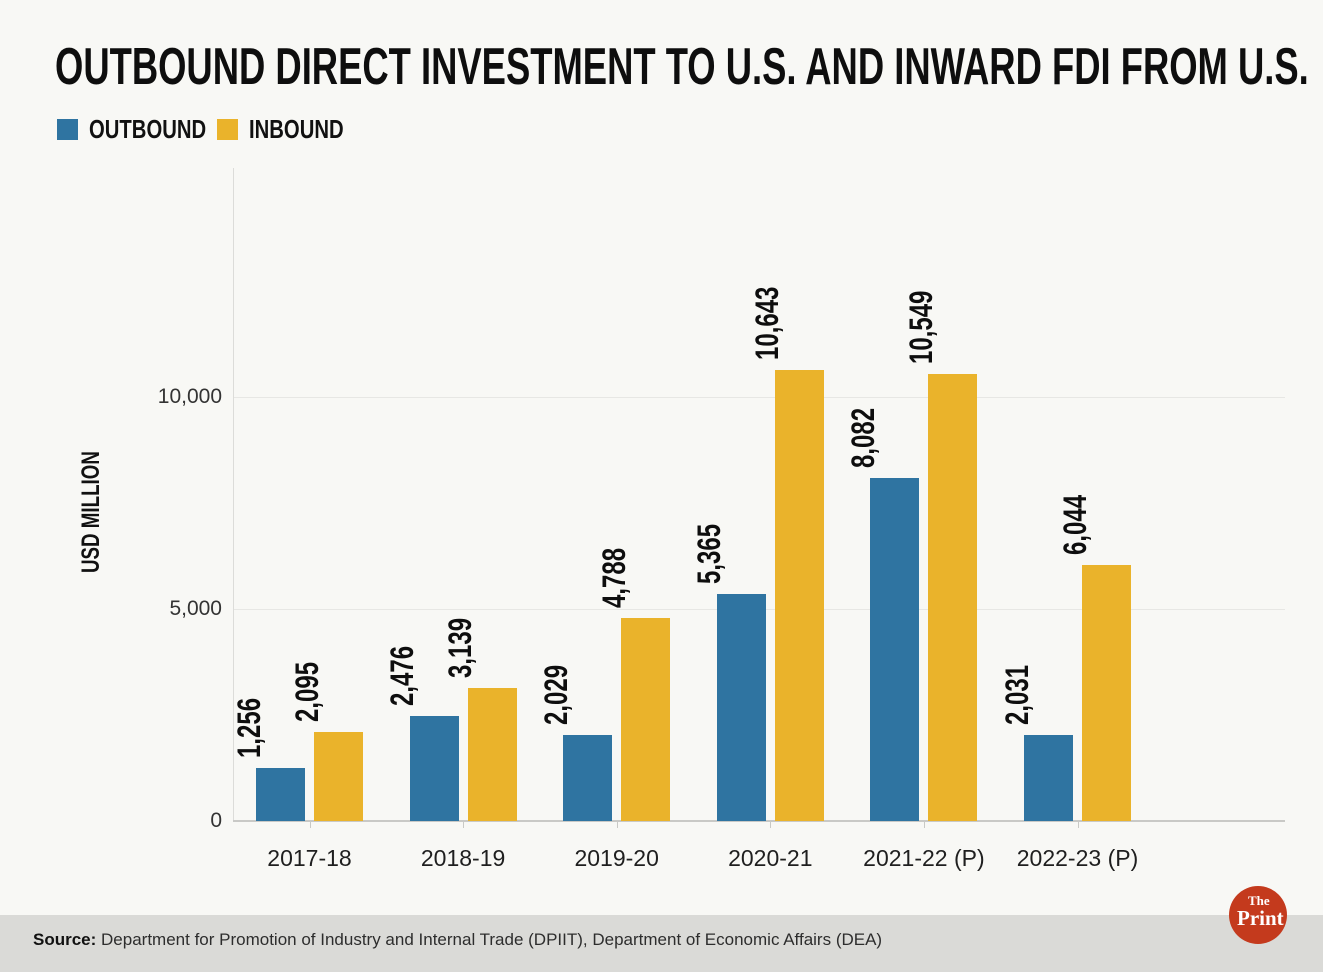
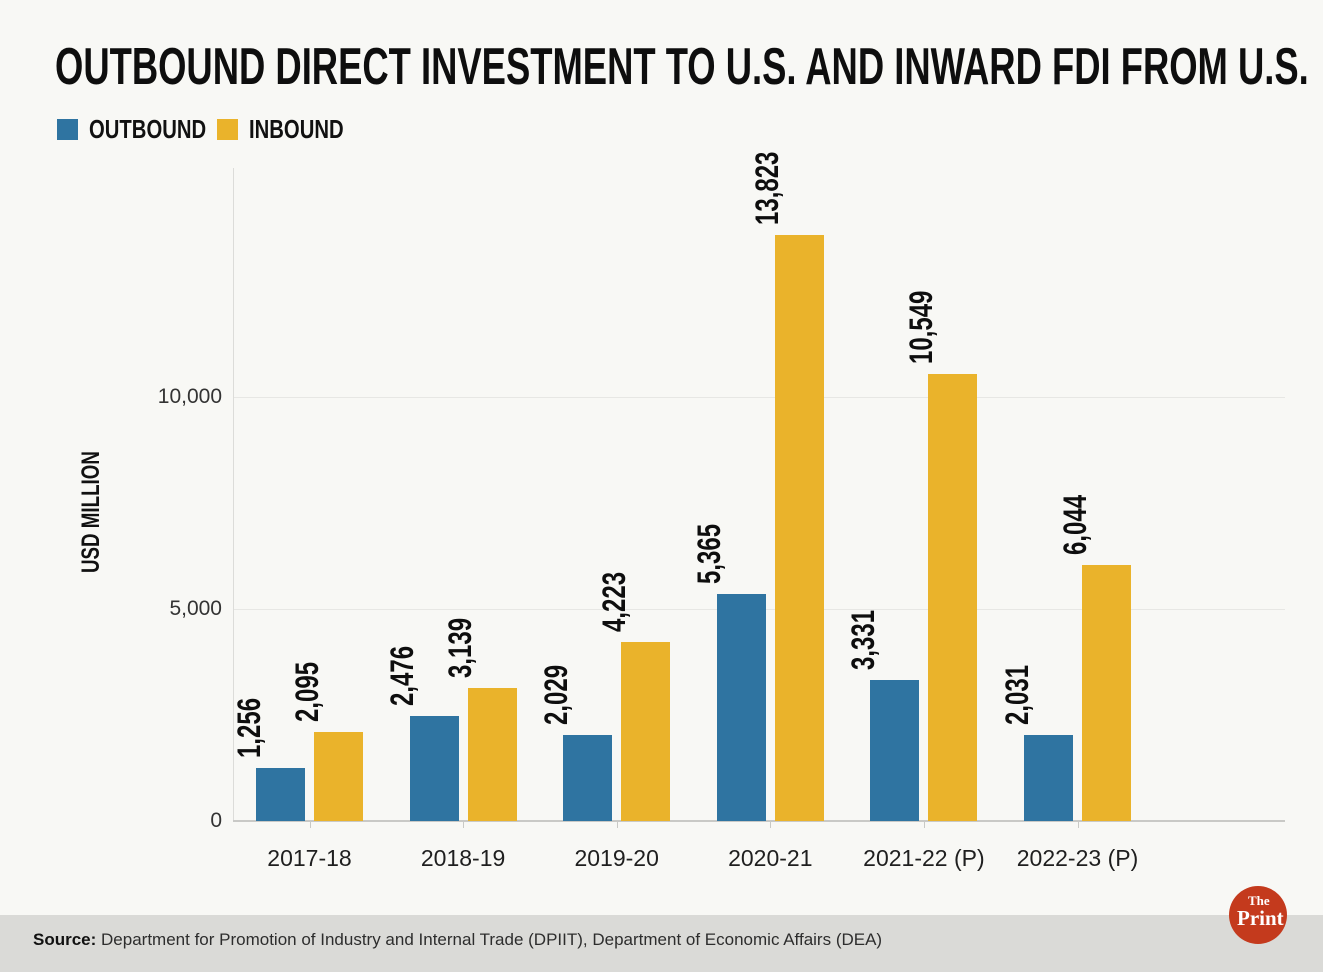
INBOUND/2019-20: 4,788 -> 4,223
INBOUND/2020-21: 10,643 -> 13,823
OUTBOUND/2021-22 (P): 8,082 -> 3,331
